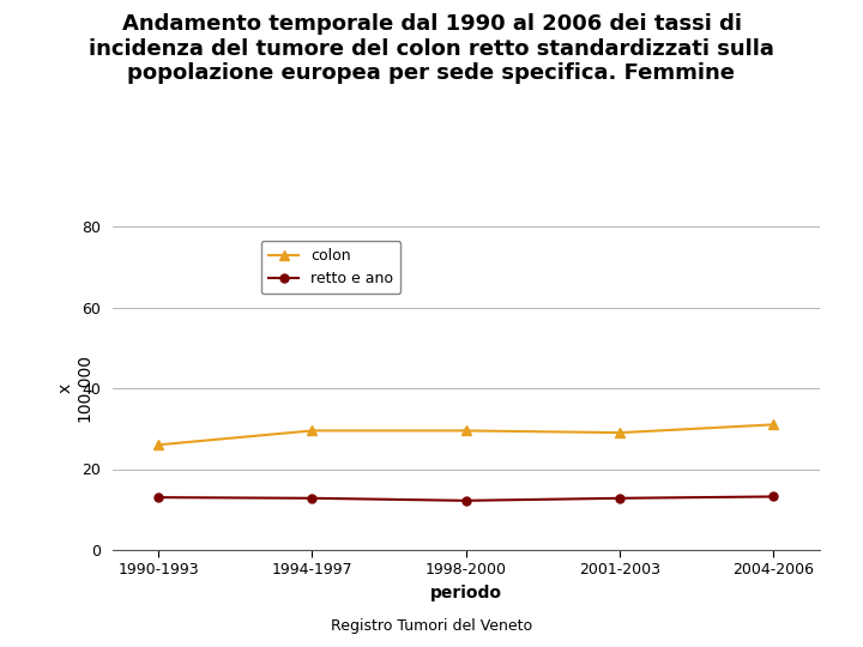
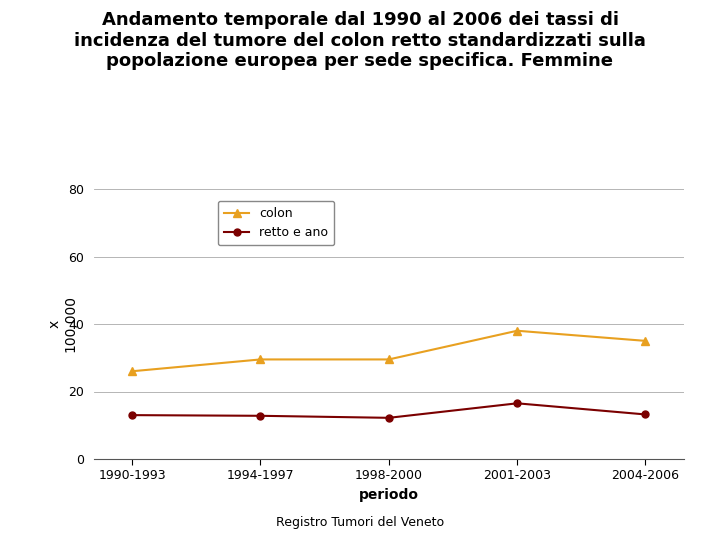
colon/2001-2003: 29.0 -> 38.0
retto e ano/2001-2003: 12.8 -> 16.5
colon/2004-2006: 31.0 -> 35.0
